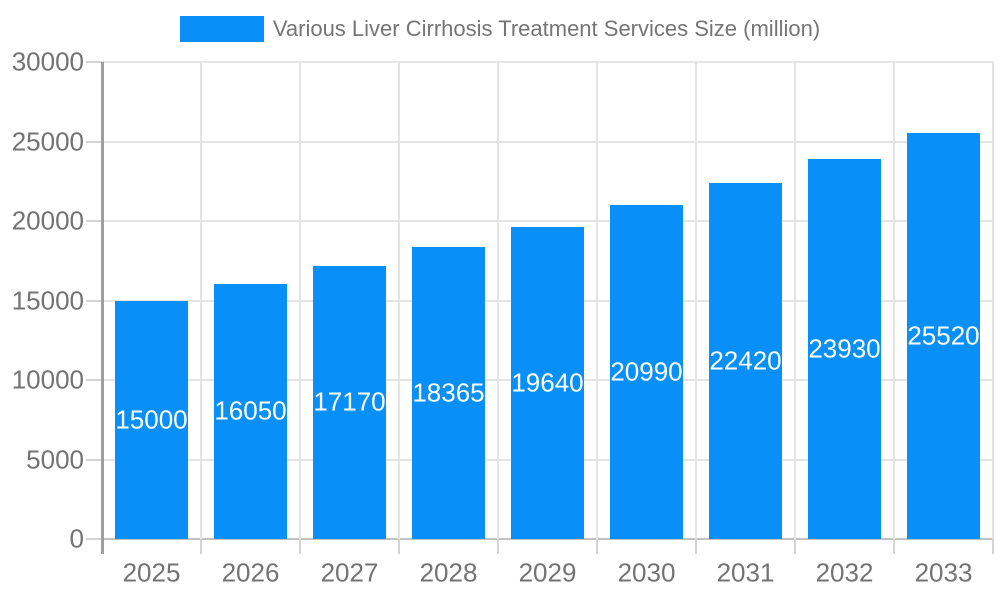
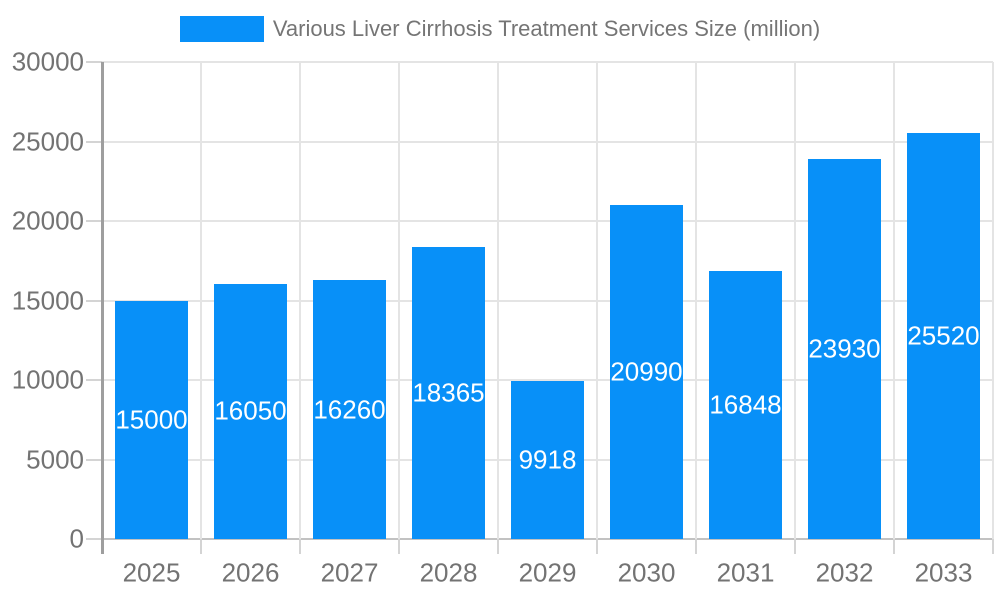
2027: 17170 -> 16260
2029: 19640 -> 9918
2031: 22420 -> 16848
